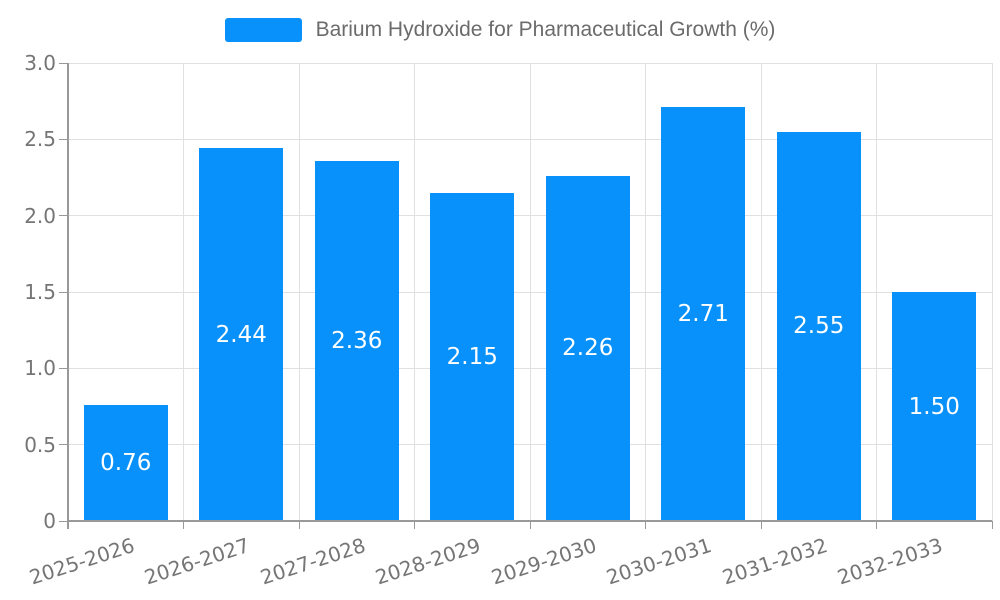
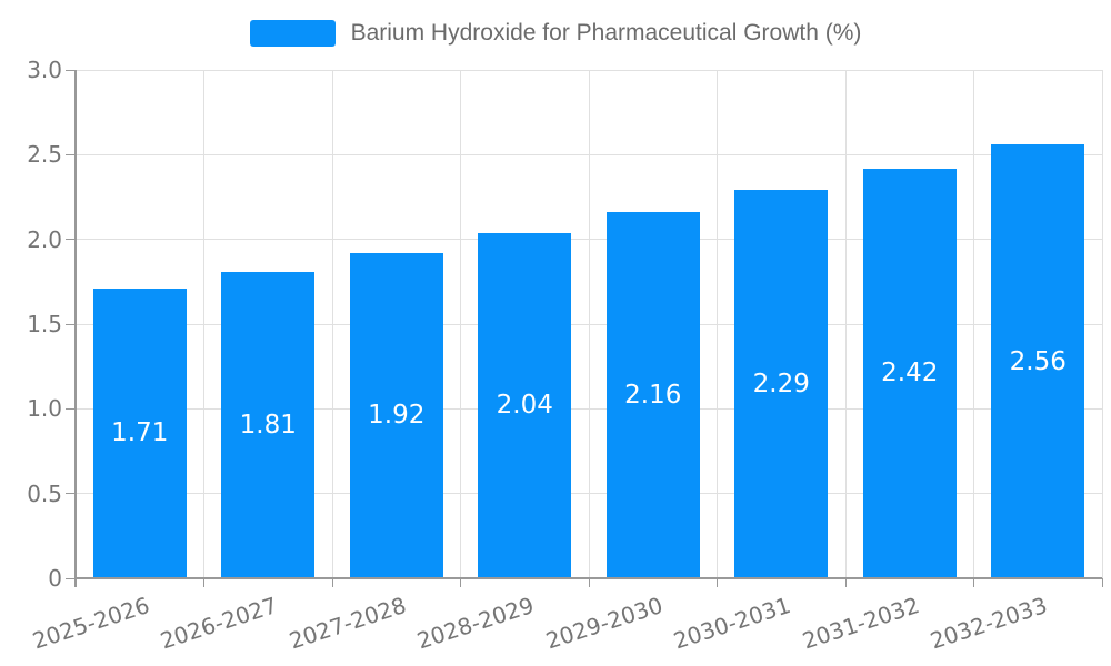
2025-2026: 0.76 -> 1.71
2026-2027: 2.44 -> 1.81
2027-2028: 2.36 -> 1.92
2028-2029: 2.15 -> 2.04
2029-2030: 2.26 -> 2.16
2030-2031: 2.71 -> 2.29
2031-2032: 2.55 -> 2.42
2032-2033: 1.50 -> 2.56
